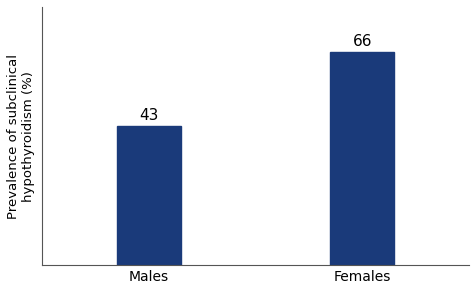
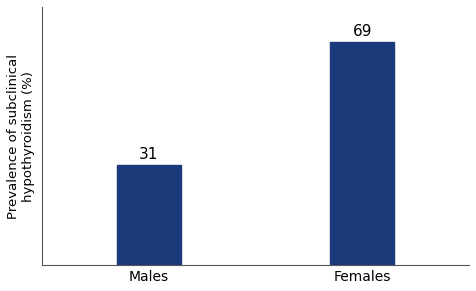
Males: 43 -> 31
Females: 66 -> 69
